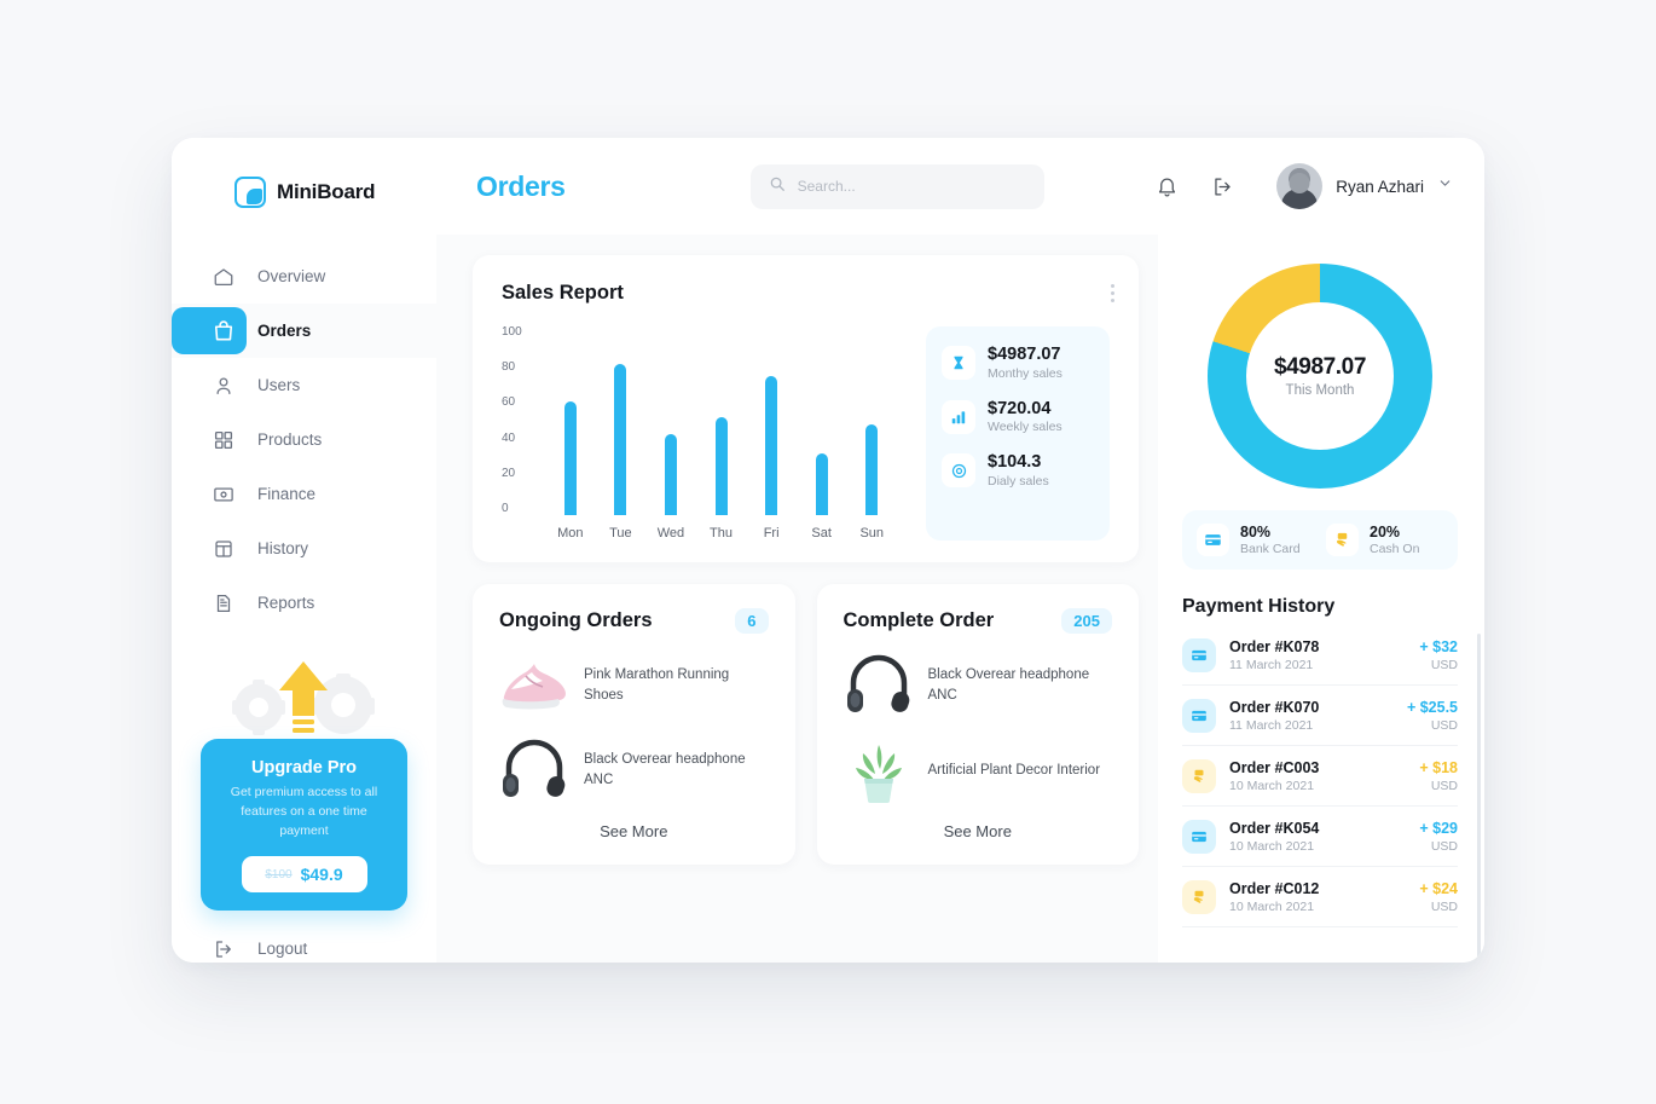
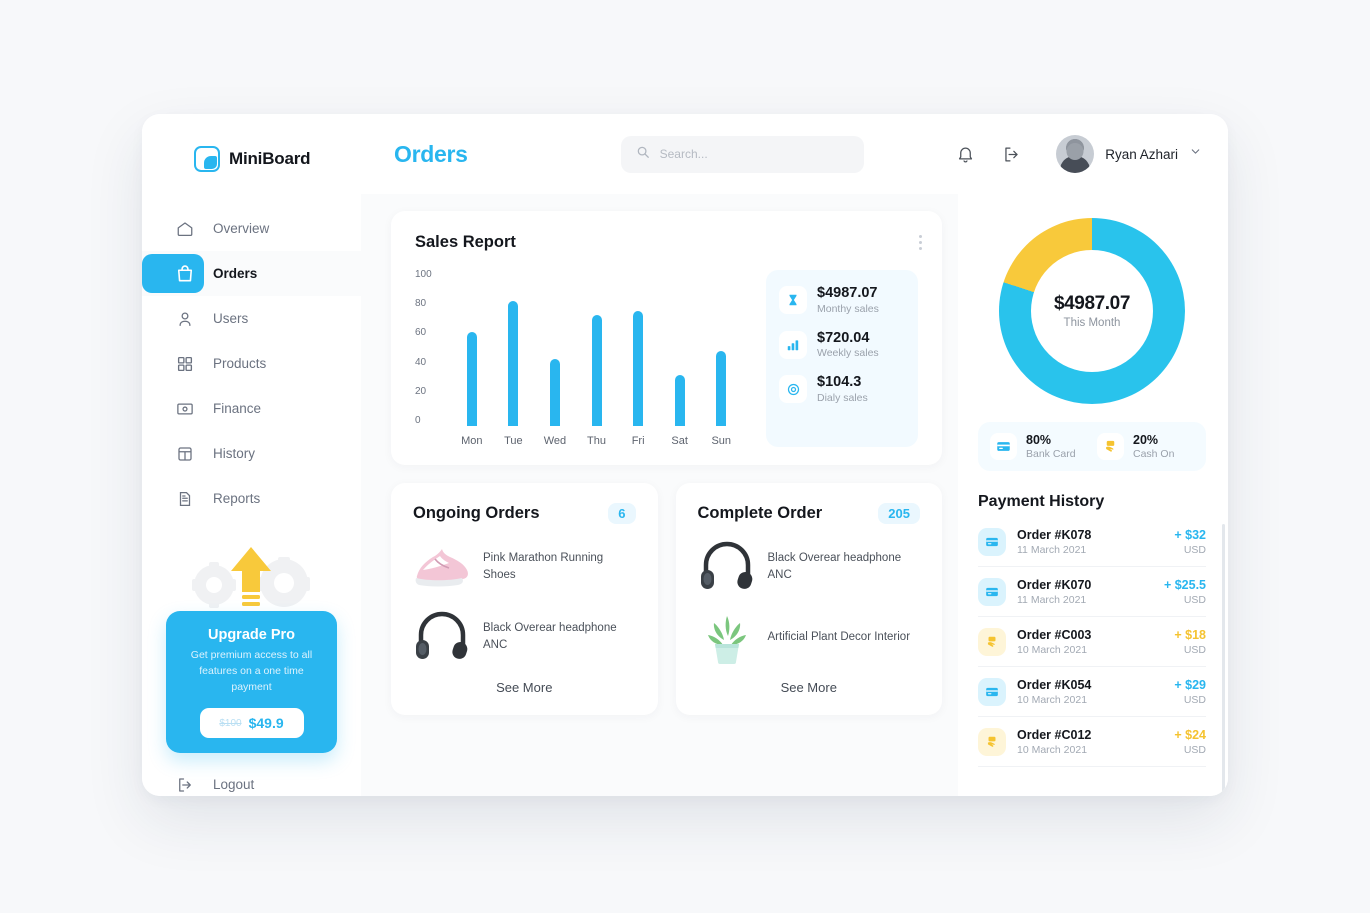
Thu: 52 -> 71
